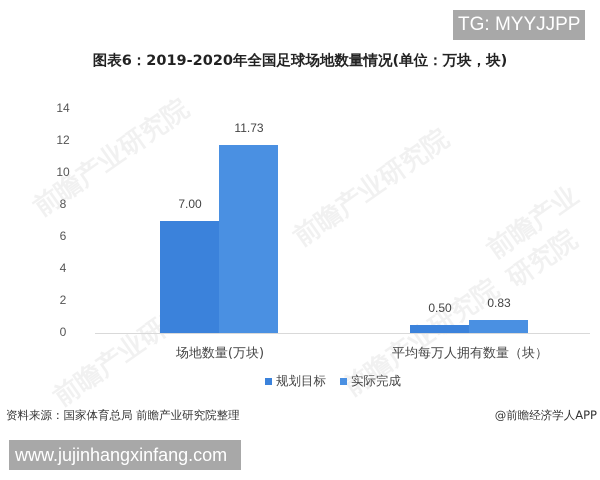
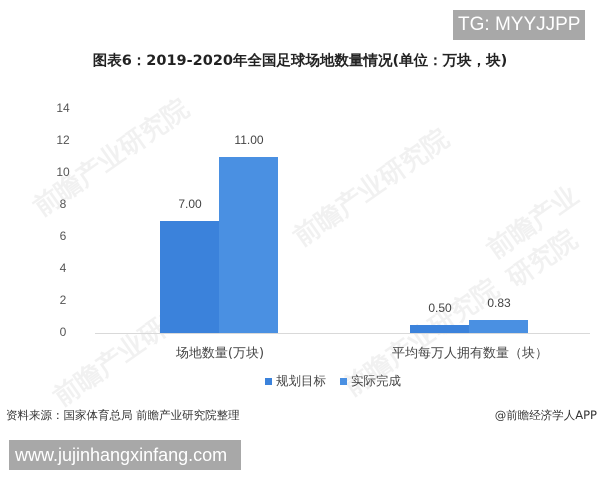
实际完成/场地数量(万块): 11.73 -> 11.00
